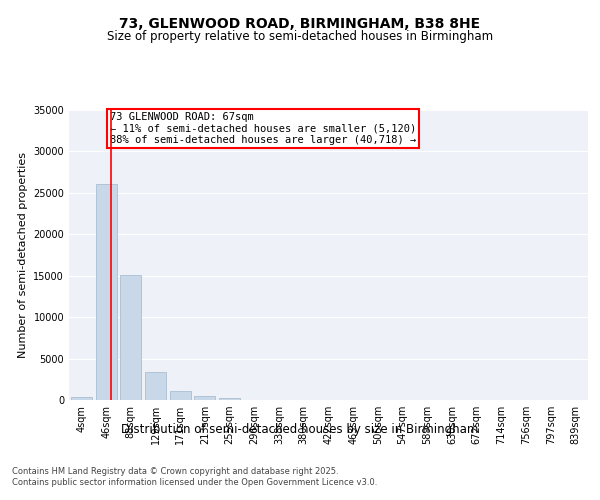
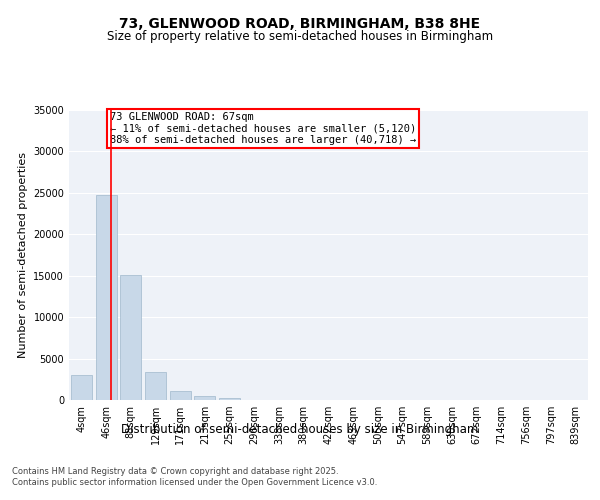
4sqm: 400 -> 3000
46sqm: 26100 -> 24800
